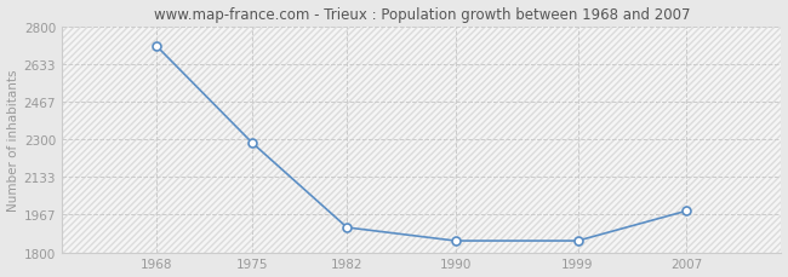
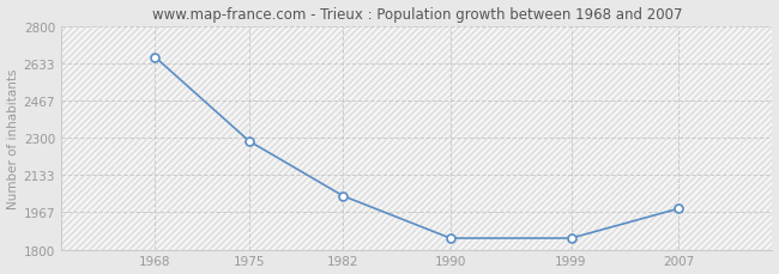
1968: 2710 -> 2660
1982: 1910 -> 2040
